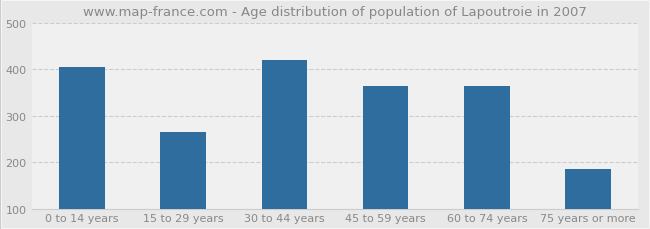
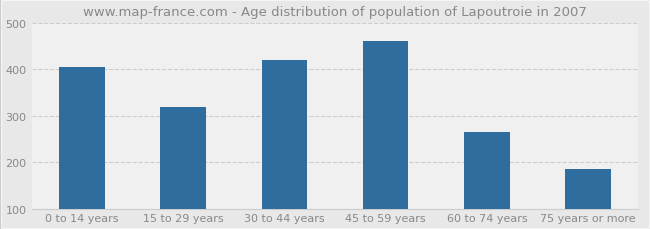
15 to 29 years: 265 -> 318
45 to 59 years: 365 -> 460
60 to 74 years: 365 -> 265
